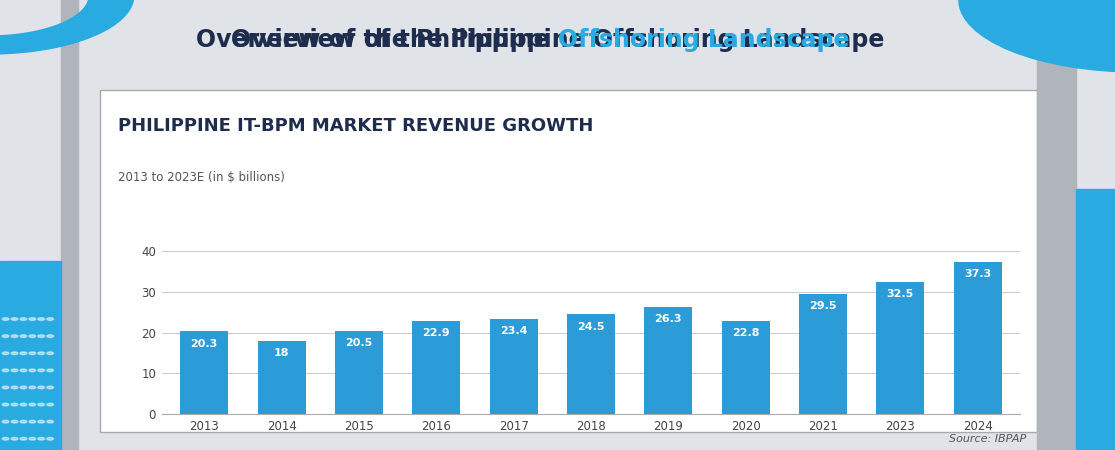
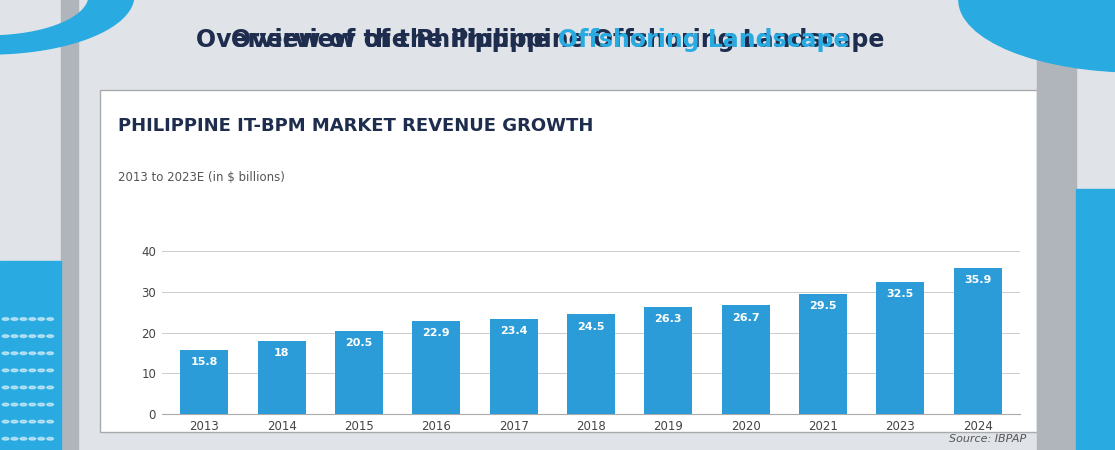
2013: 20.3 -> 15.8
2020: 22.8 -> 26.7
2024: 37.3 -> 35.9
